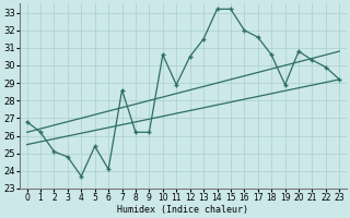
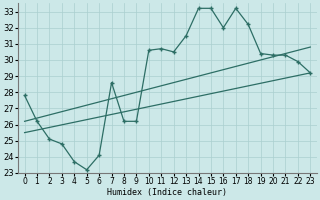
0: 26.8 -> 27.8
5: 25.4 -> 23.2
11: 28.9 -> 30.7
17: 31.6 -> 33.2
18: 30.6 -> 32.2
19: 28.9 -> 30.4
20: 30.8 -> 30.3
